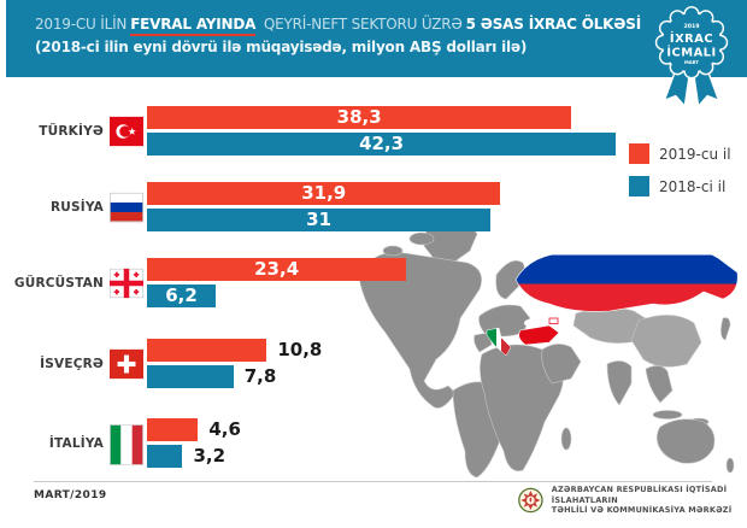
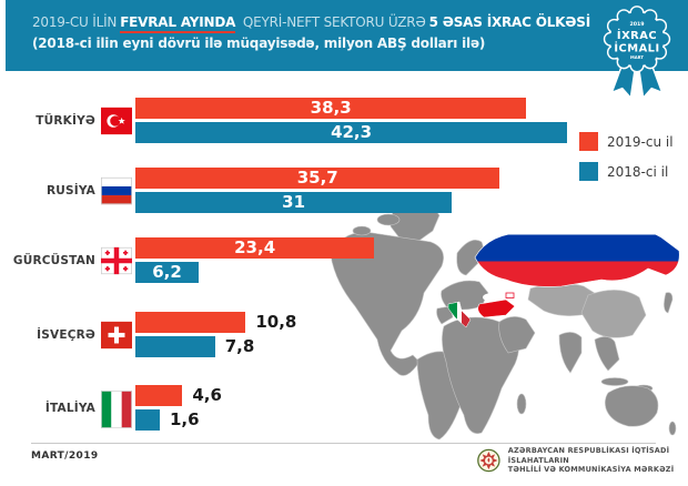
2019-cu il/RUSİYA: 31,9 -> 35,7
2018-ci il/İTALİYA: 3,2 -> 1,6
